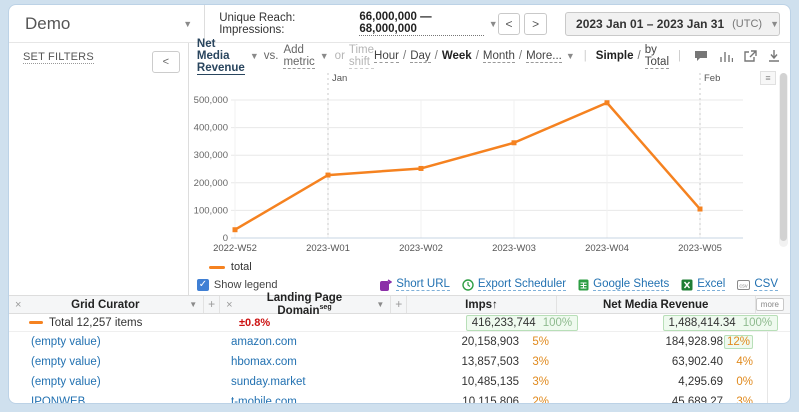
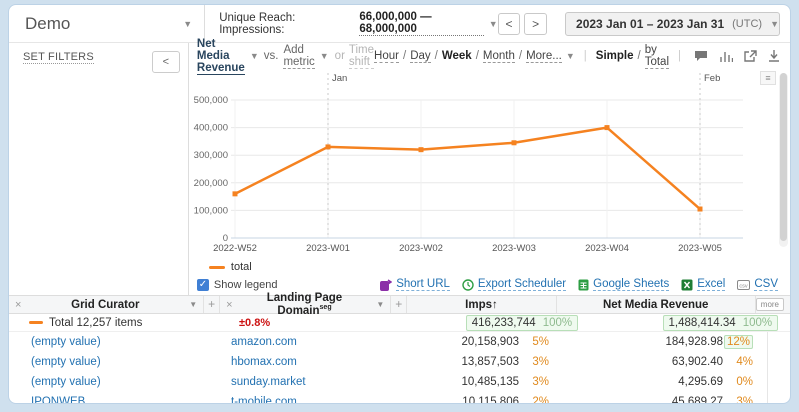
2022-W52: 30000 -> 160000
2023-W01: 230000 -> 330000
2023-W02: 250000 -> 320000
2023-W04: 490000 -> 400000
